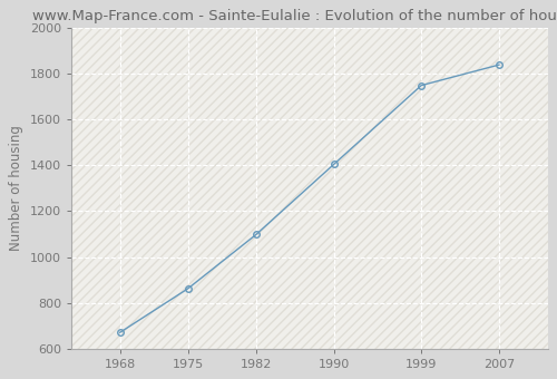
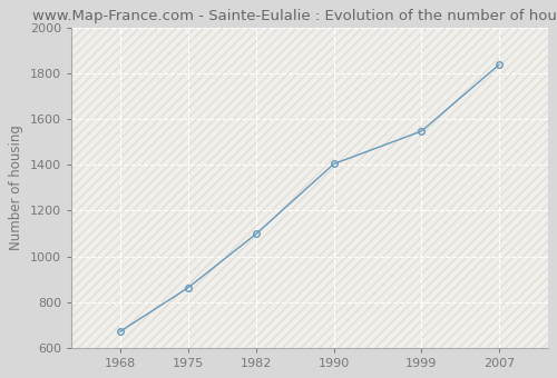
1999: 1750 -> 1548
